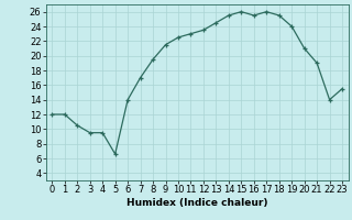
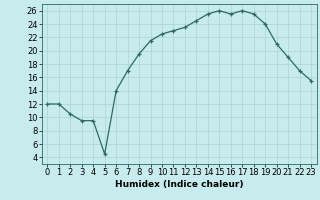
5: 6.6 -> 4.5
22: 14.0 -> 17.0
